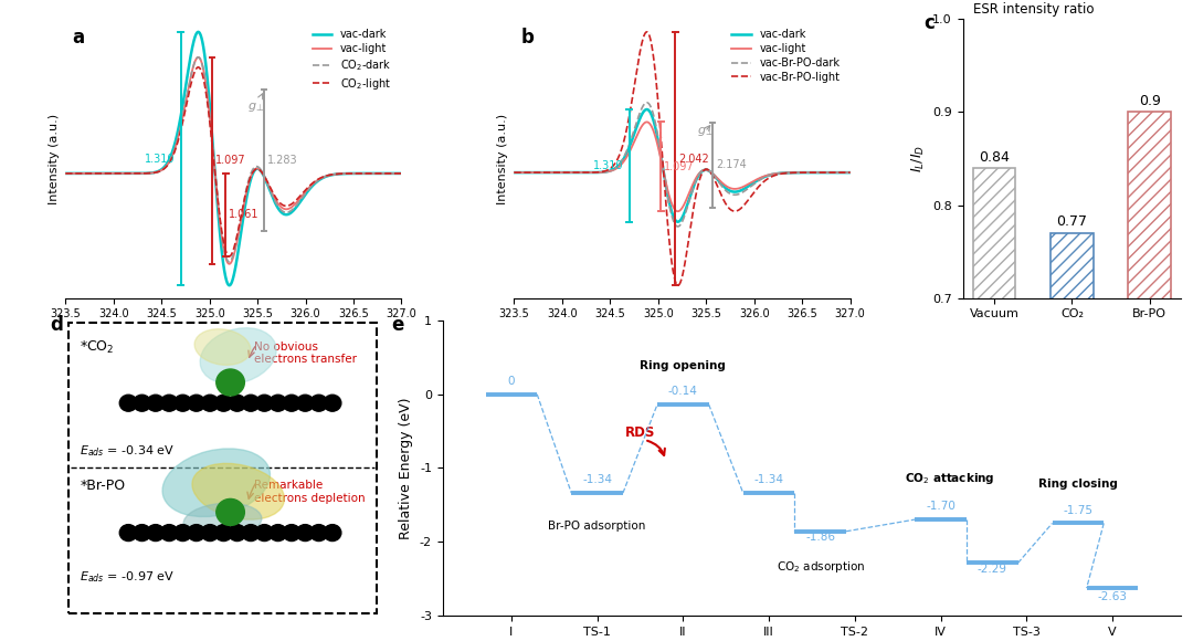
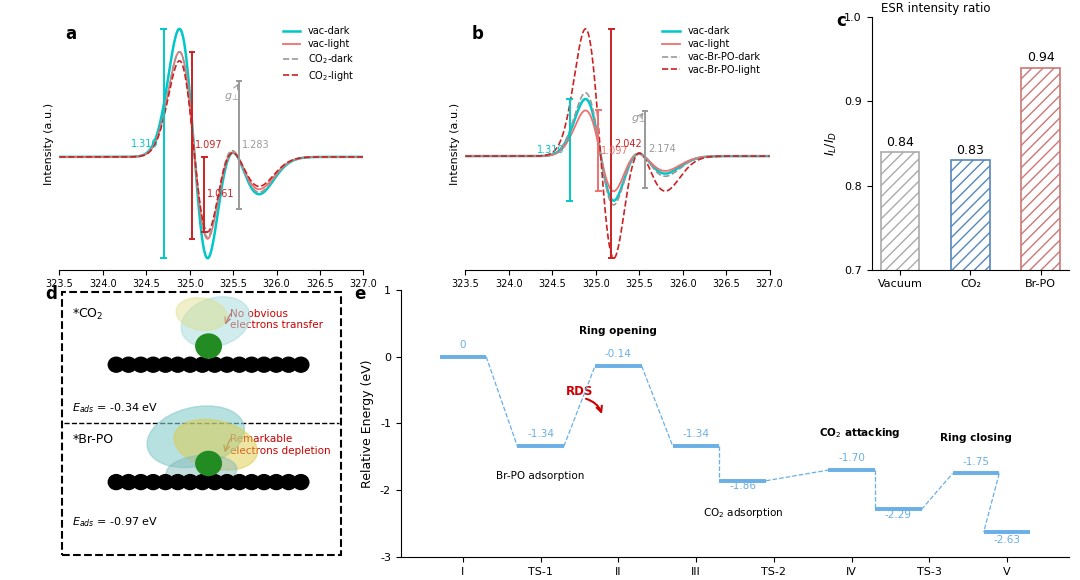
ESR intensity ratio/CO₂: 0.77 -> 0.83
ESR intensity ratio/Br-PO: 0.9 -> 0.94
